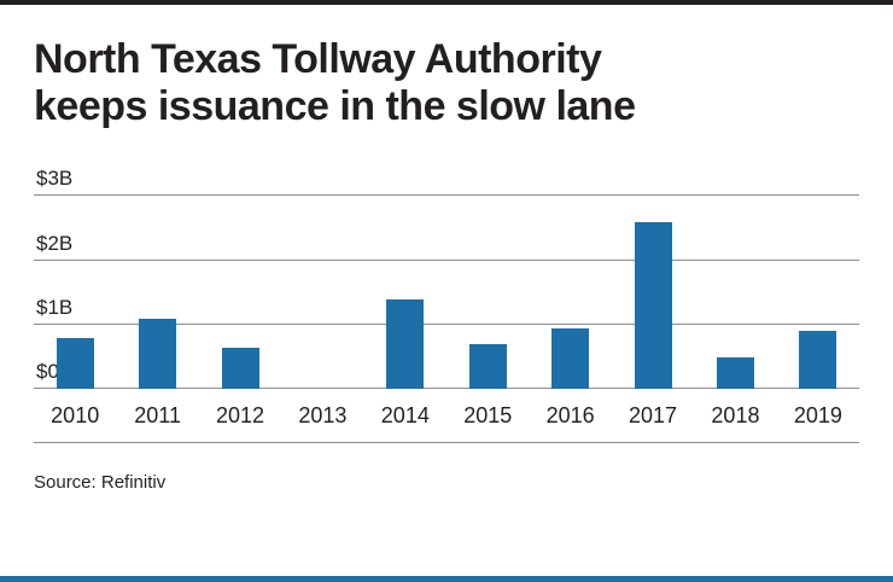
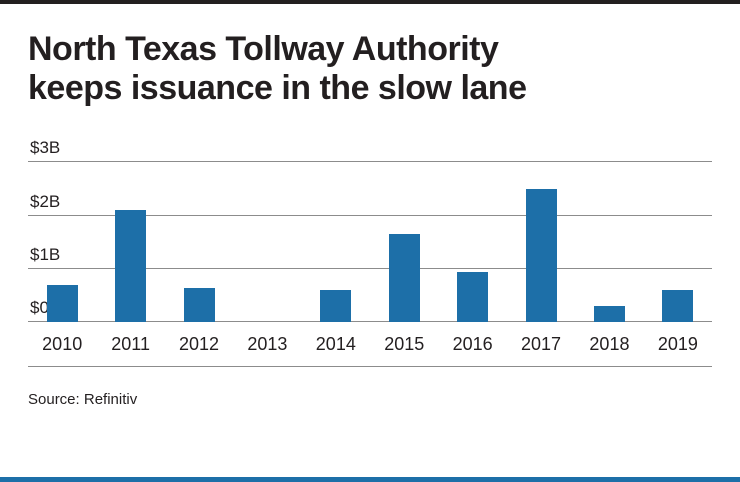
2010: $0.8B -> $0.7B
2011: $1.1B -> $2.1B
2014: $1.4B -> $0.6B
2015: $0.7B -> $1.6B
2017: $2.6B -> $2.5B
2018: $0.5B -> $0.3B
2019: $0.9B -> $0.6B
